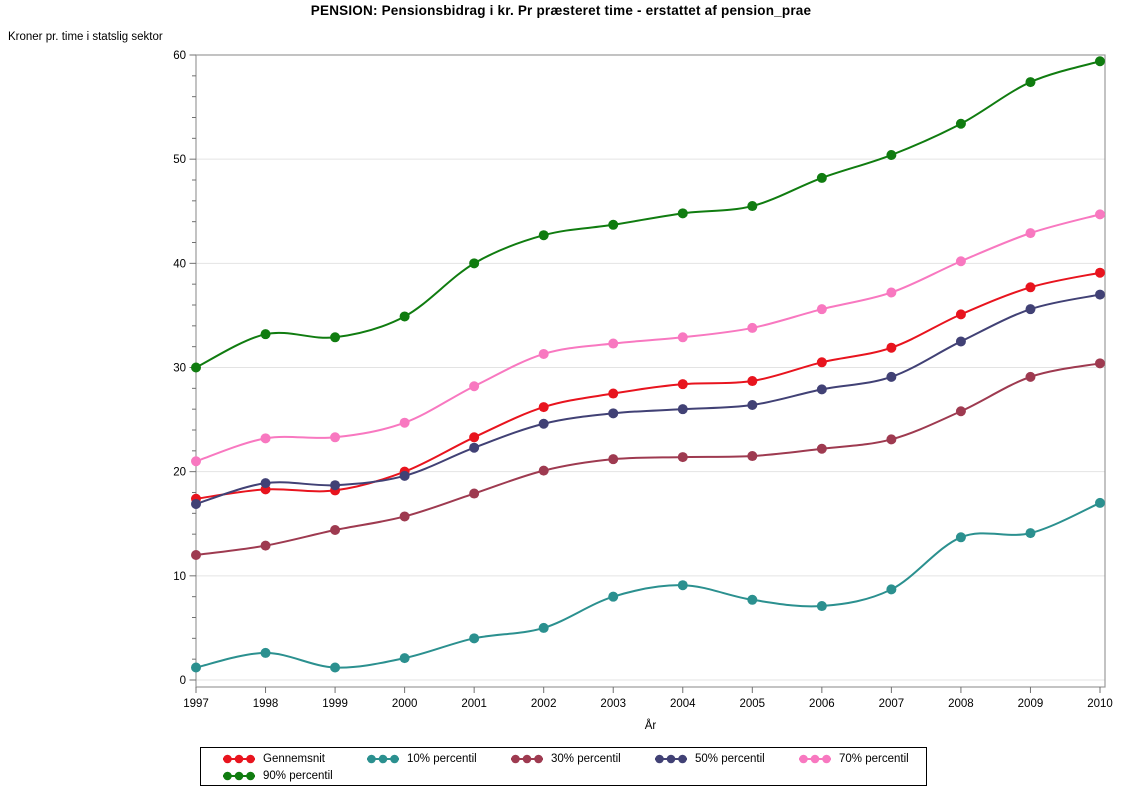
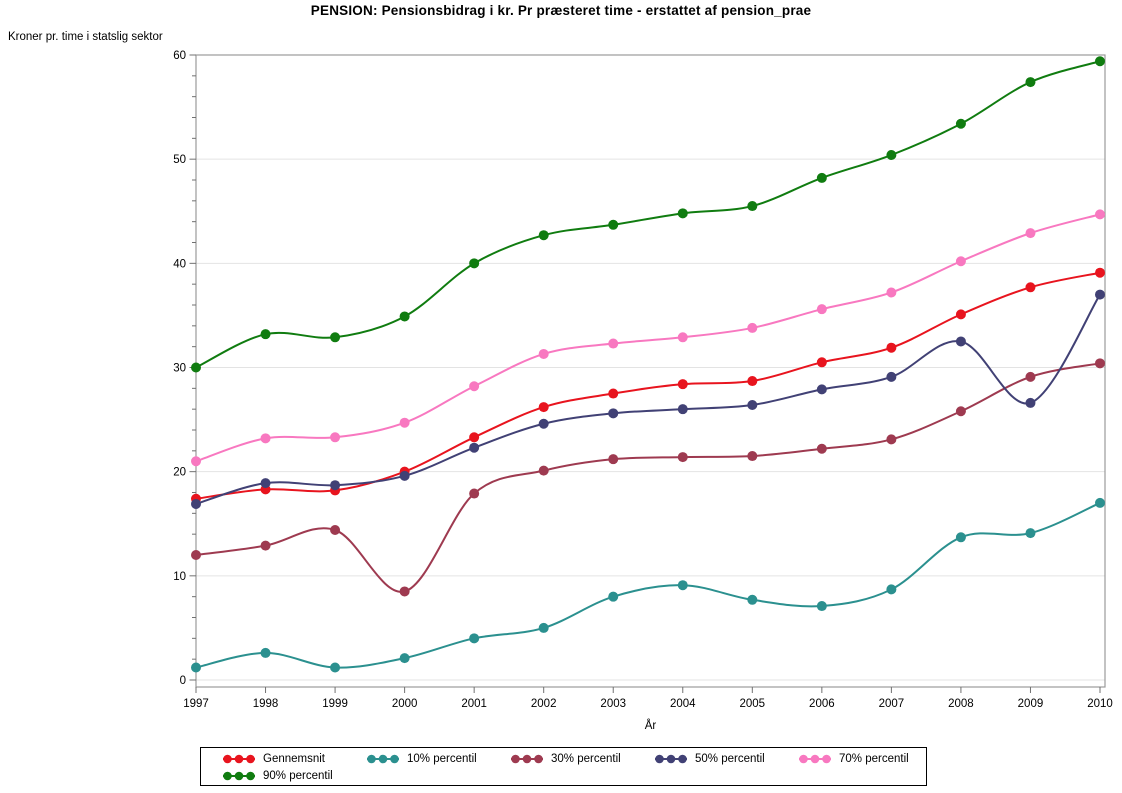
30% percentil/2000: 15.7 -> 8.5
50% percentil/2009: 35.6 -> 26.6
